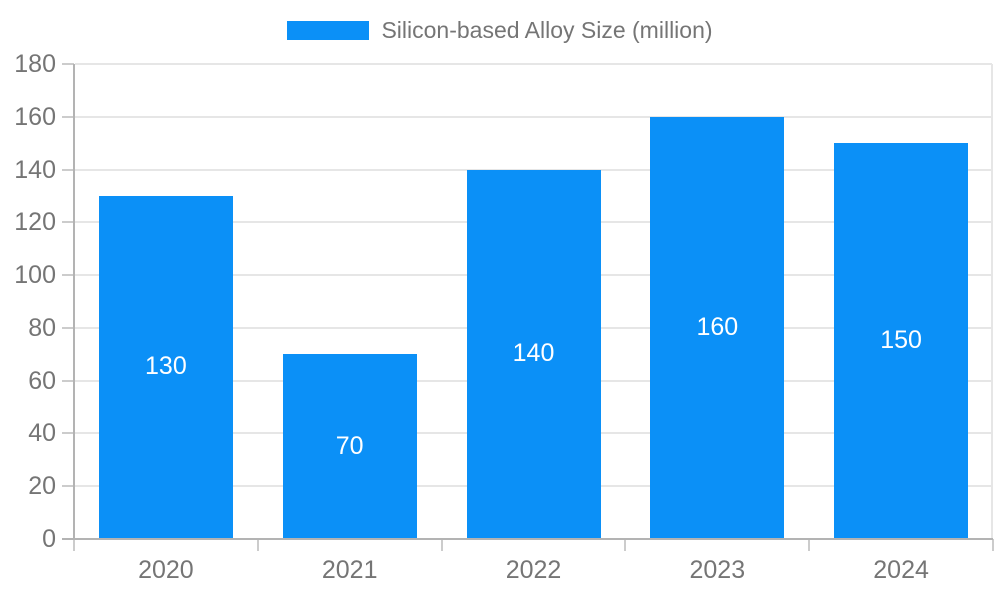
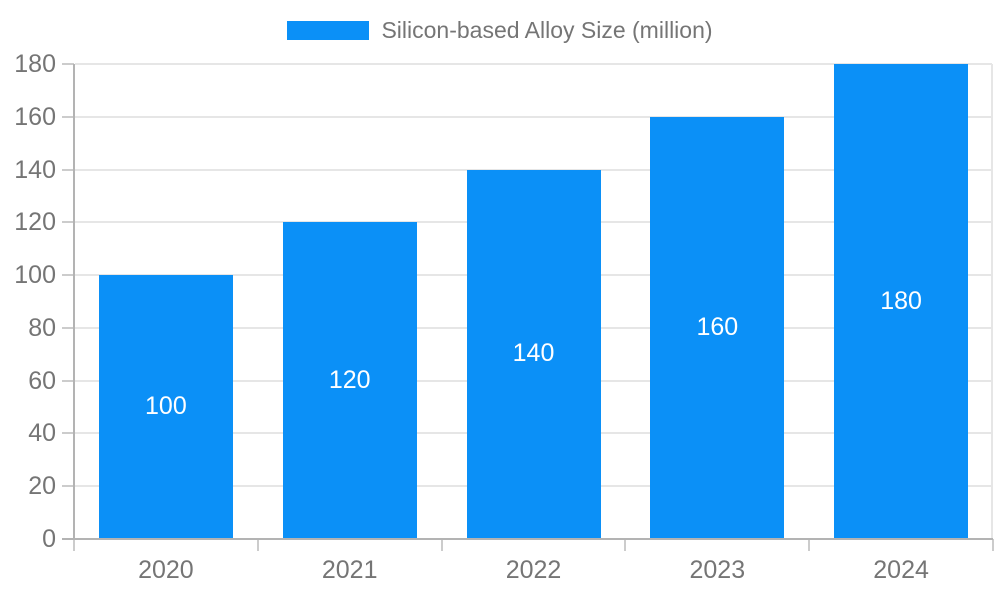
2020: 130 -> 100
2021: 70 -> 120
2024: 150 -> 180
